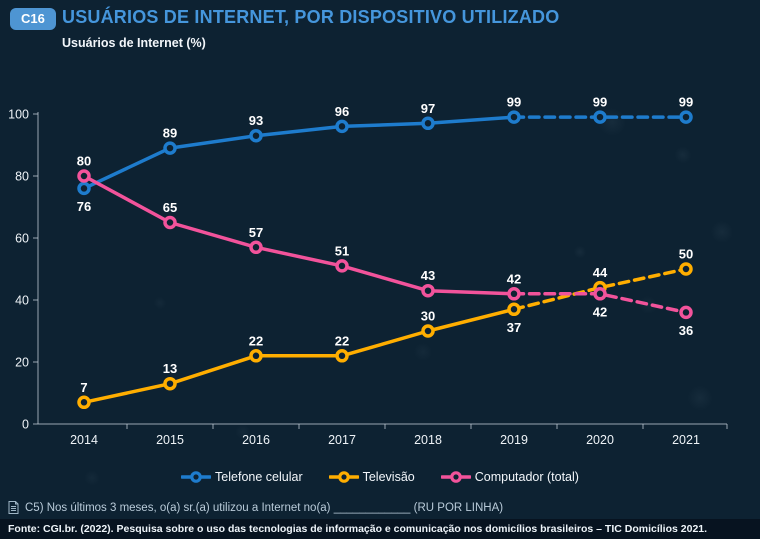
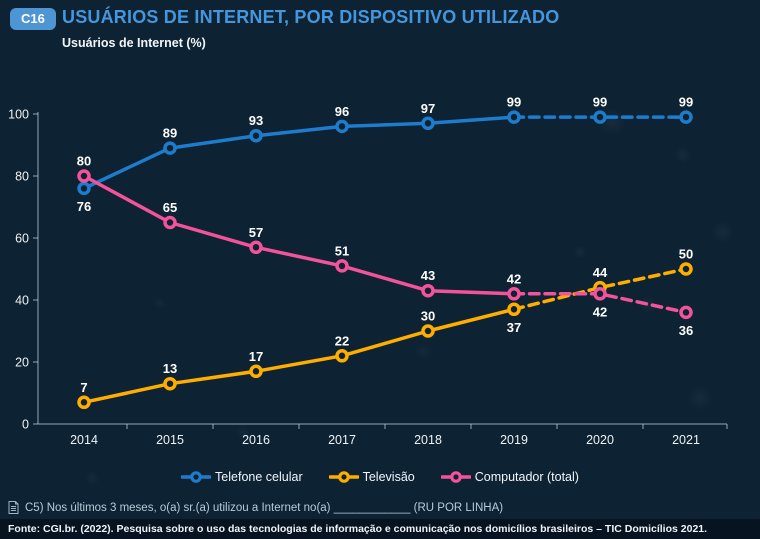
Televisão/2016: 22 -> 17
